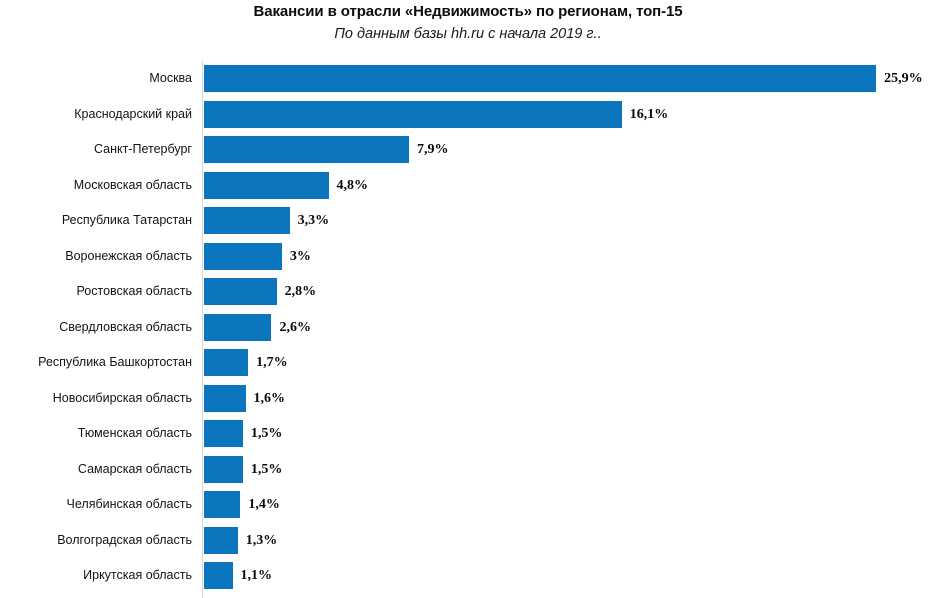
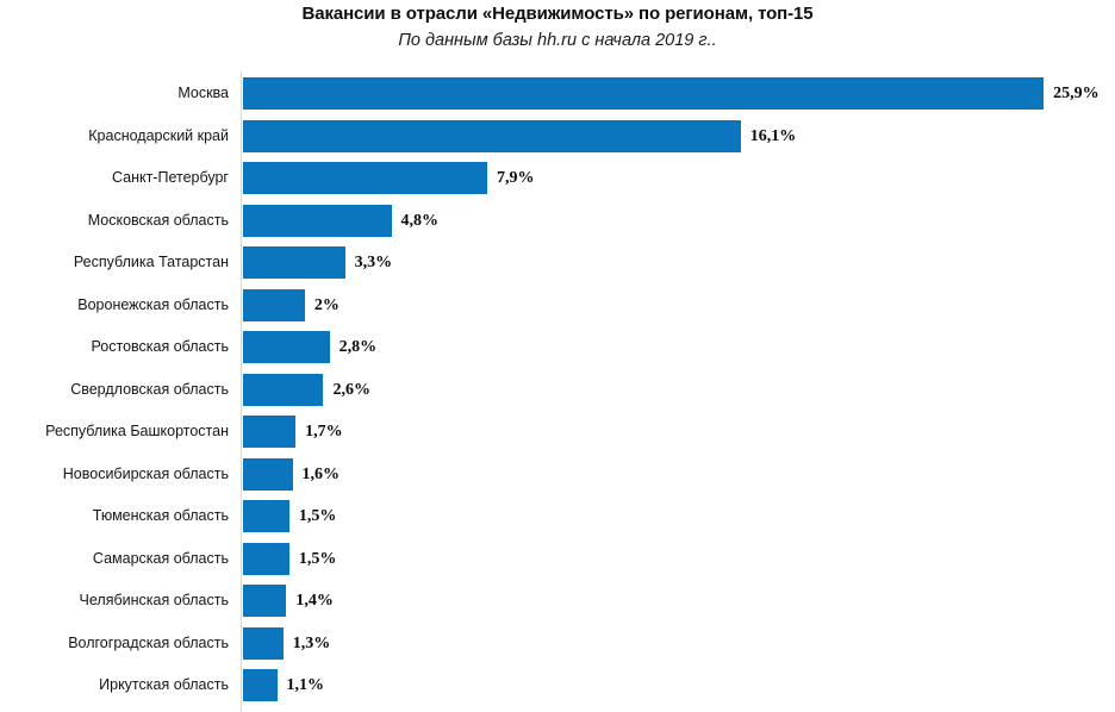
Воронежская область: 3% -> 2%
